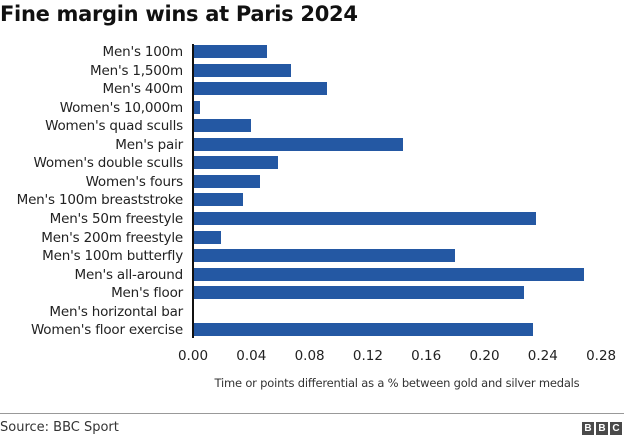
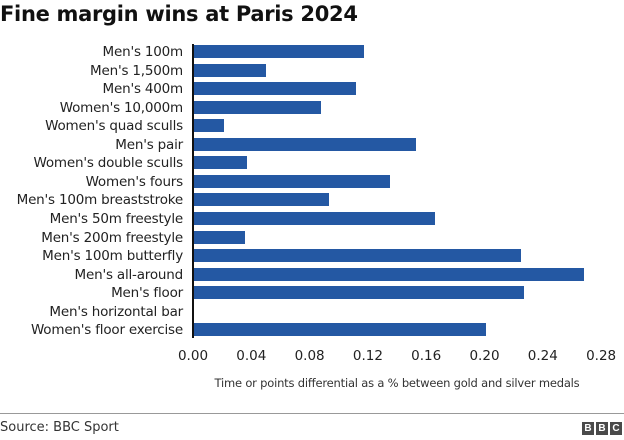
Men's 100m: 0.051 -> 0.117
Men's 1,500m: 0.067 -> 0.050
Men's 400m: 0.092 -> 0.112
Women's 10,000m: 0.005 -> 0.088
Women's quad sculls: 0.040 -> 0.021
Men's pair: 0.144 -> 0.153
Women's double sculls: 0.058 -> 0.037
Women's fours: 0.046 -> 0.135
Men's 100m breaststroke: 0.034 -> 0.093
Men's 50m freestyle: 0.235 -> 0.166
Men's 200m freestyle: 0.019 -> 0.036
Men's 100m butterfly: 0.180 -> 0.225
Women's floor exercise: 0.233 -> 0.201
